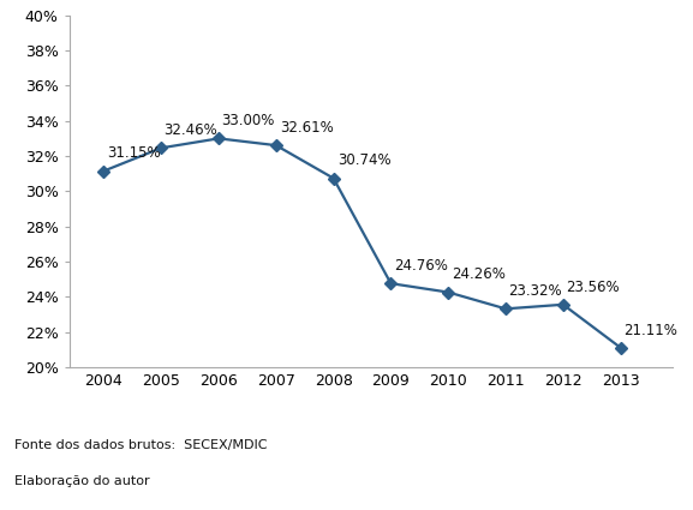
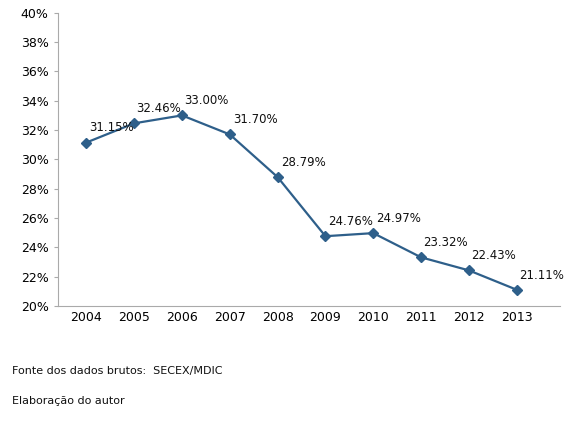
2007: 32.61% -> 31.70%
2008: 30.74% -> 28.79%
2010: 24.26% -> 24.97%
2012: 23.56% -> 22.43%
